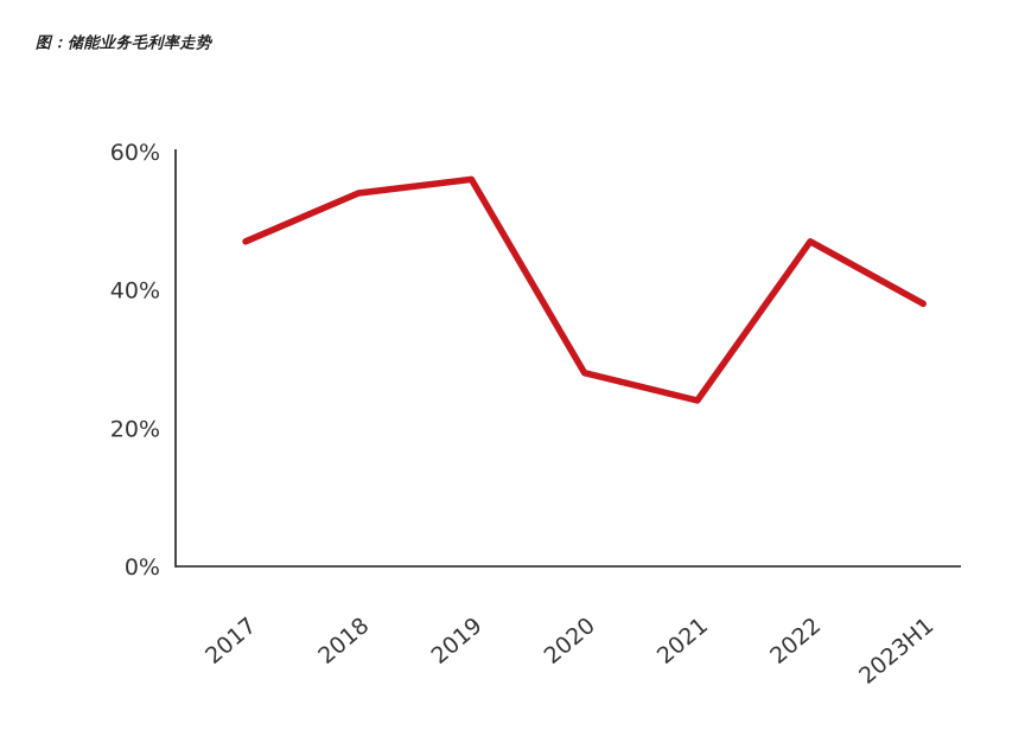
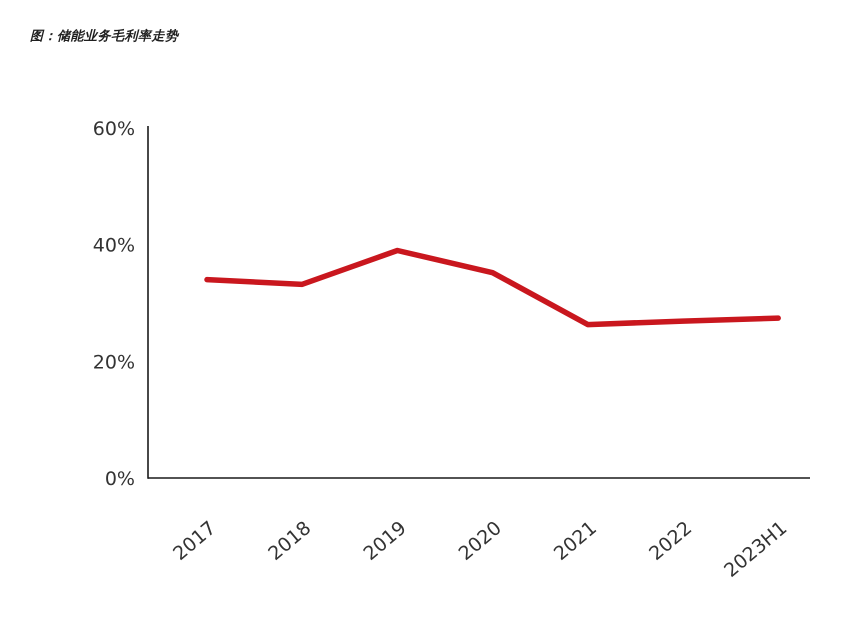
2017: 47% -> 34%
2018: 54% -> 33%
2019: 56% -> 39%
2020: 28% -> 35%
2021: 24% -> 26%
2022: 47% -> 27%
2023H1: 38% -> 27%
